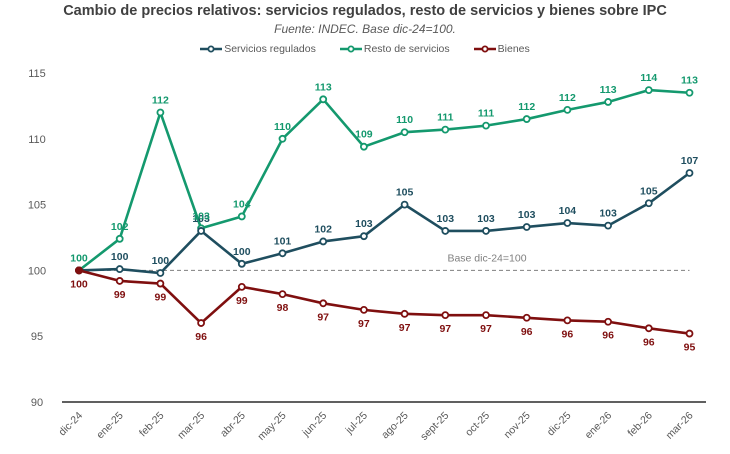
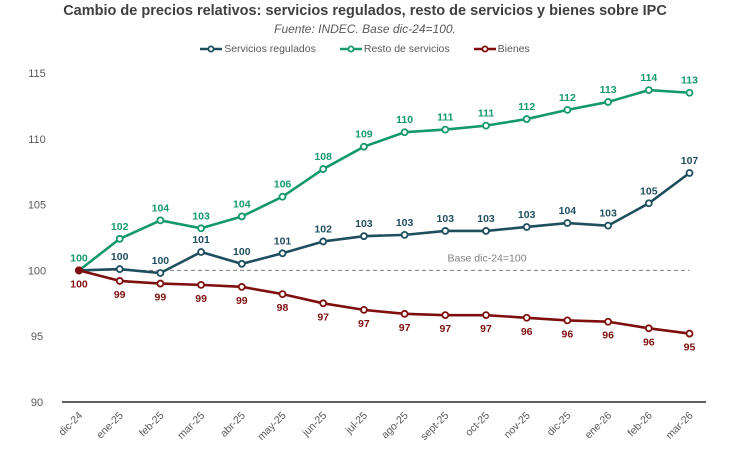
Resto de servicios/feb-25: 112 -> 104
Servicios regulados/mar-25: 103 -> 101
Bienes/mar-25: 96 -> 99
Resto de servicios/may-25: 110 -> 106
Resto de servicios/jun-25: 113 -> 108
Servicios regulados/ago-25: 105 -> 103
